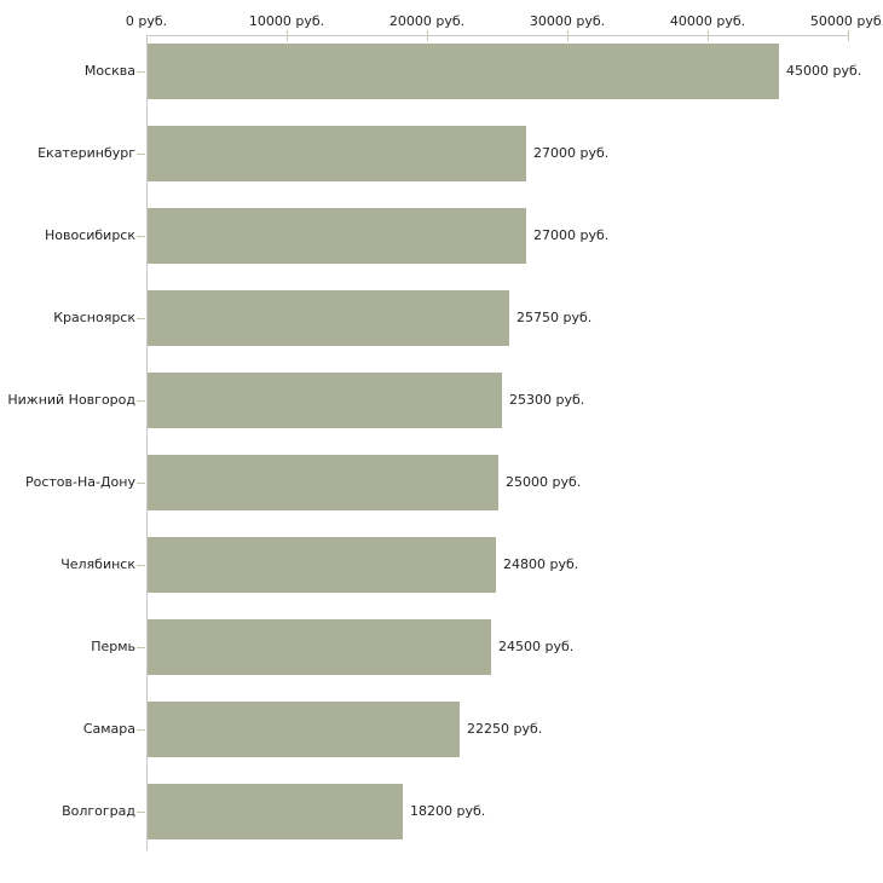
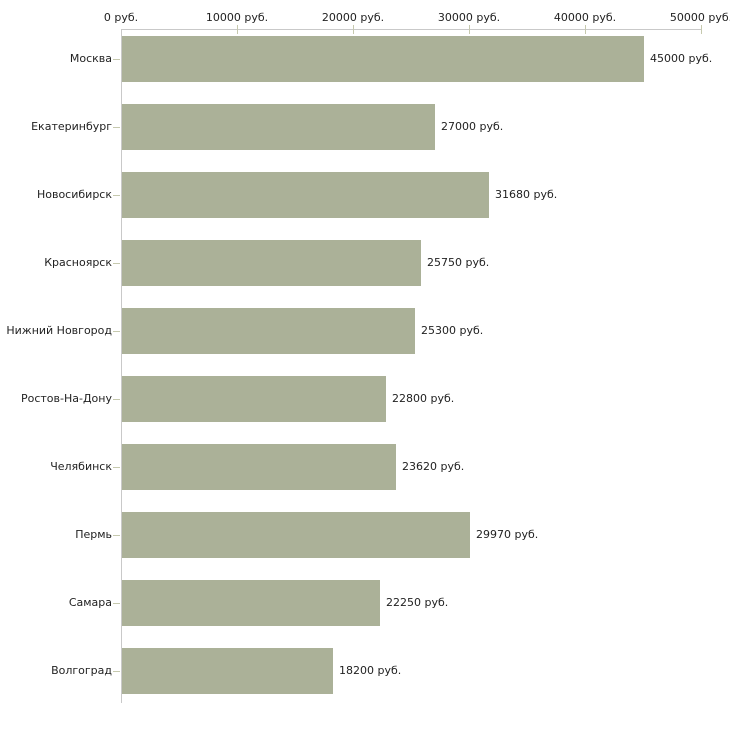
Новосибирск: 27000 -> 31680
Ростов-На-Дону: 25000 -> 22800
Челябинск: 24800 -> 23620
Пермь: 24500 -> 29970
